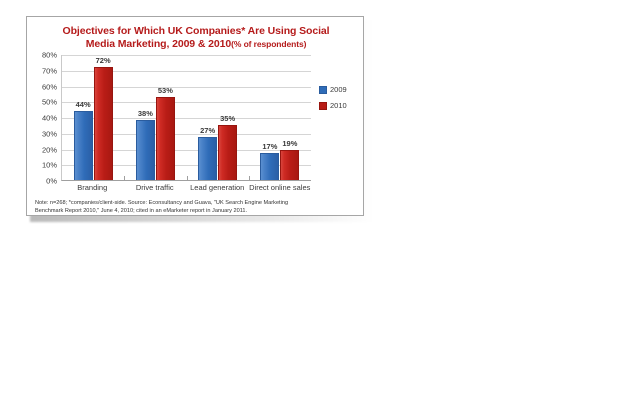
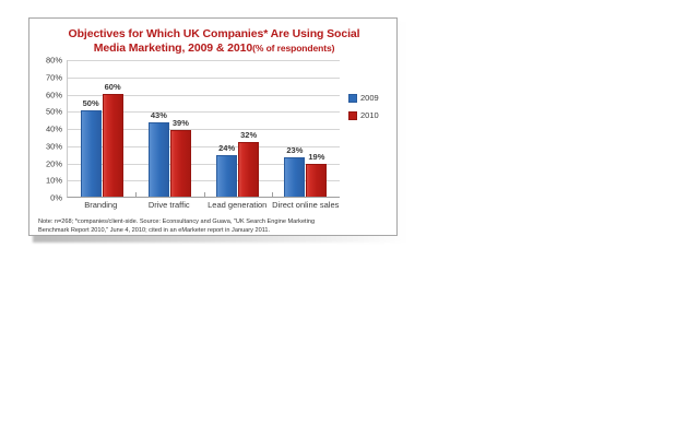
2009/Branding: 44% -> 50%
2010/Branding: 72% -> 60%
2009/Drive traffic: 38% -> 43%
2010/Drive traffic: 53% -> 39%
2009/Lead generation: 27% -> 24%
2010/Lead generation: 35% -> 32%
2009/Direct online sales: 17% -> 23%
